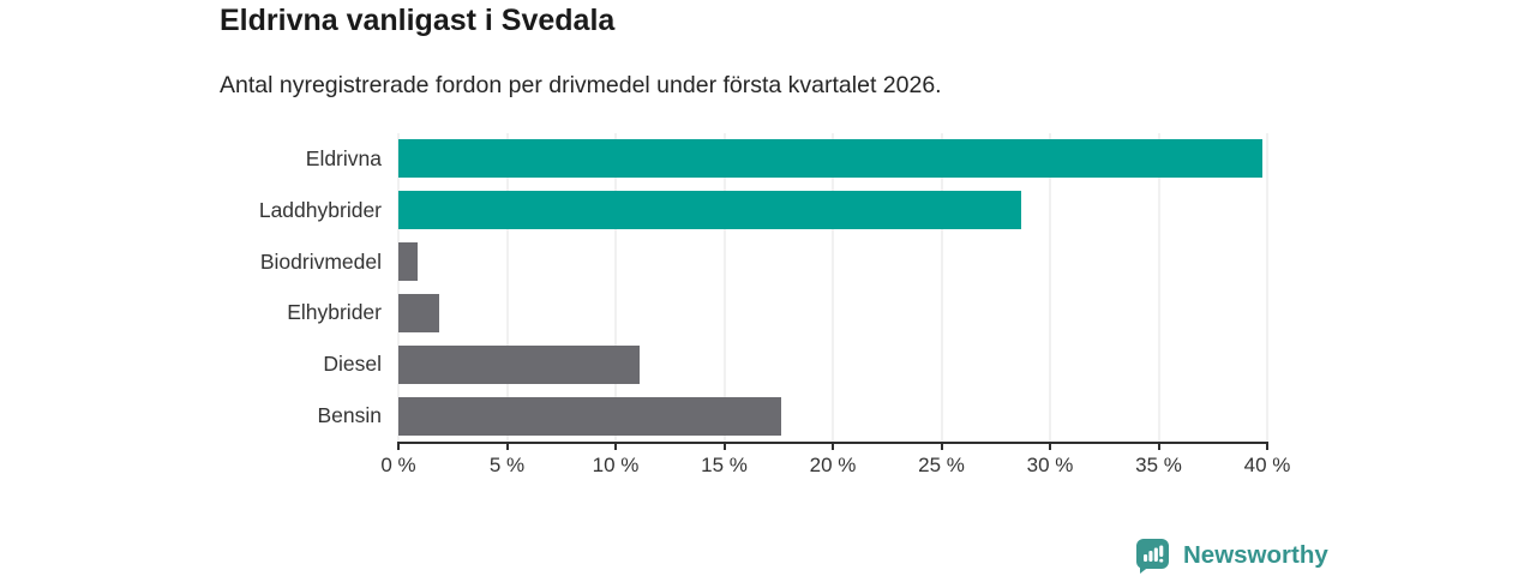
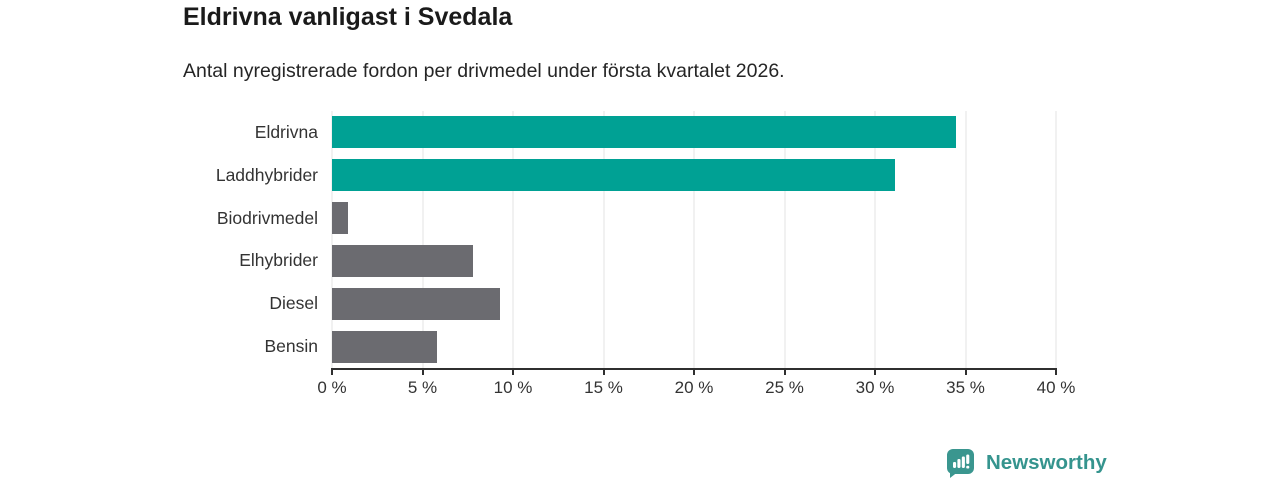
Eldrivna: 39.8% -> 34.5%
Laddhybrider: 28.7% -> 31.1%
Elhybrider: 1.9% -> 7.8%
Diesel: 11.1% -> 9.3%
Bensin: 17.6% -> 5.8%
